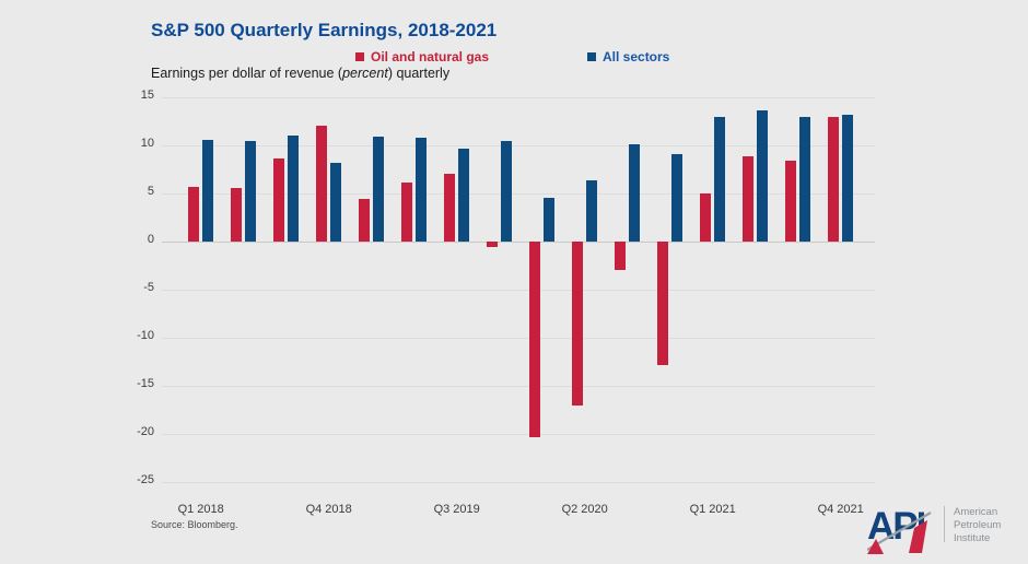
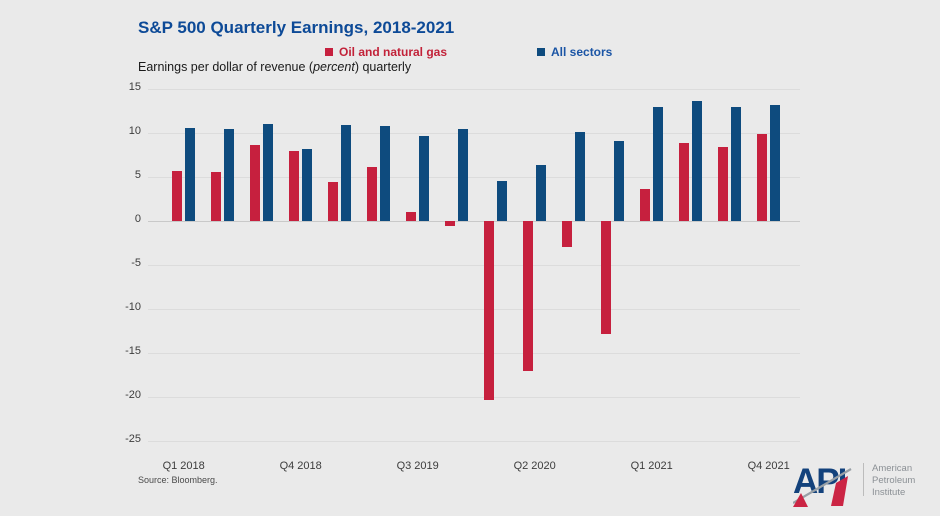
Oil and natural gas/Q4 2018: 12 -> 8
Oil and natural gas/Q3 2019: 7 -> 1
Oil and natural gas/Q1 2021: 5 -> 4
Oil and natural gas/Q4 2021: 13 -> 10
